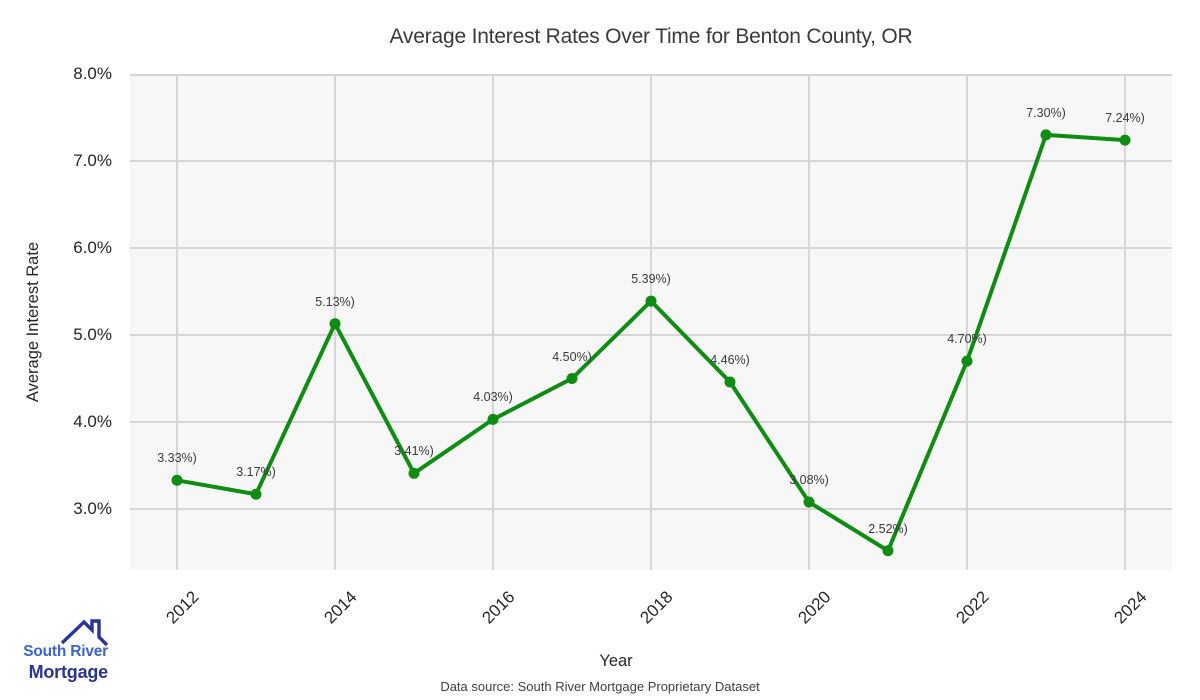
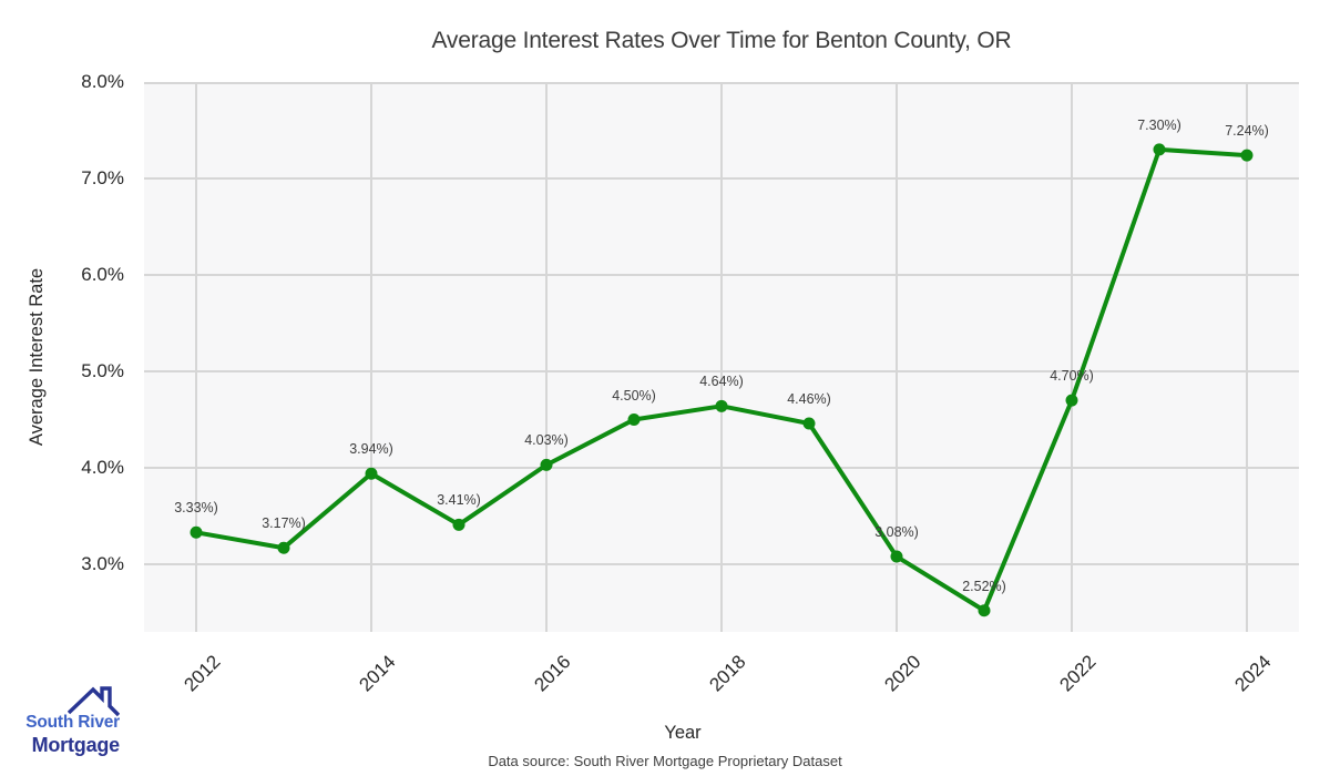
2014: 5.13% -> 3.94%
2018: 5.39% -> 4.64%
